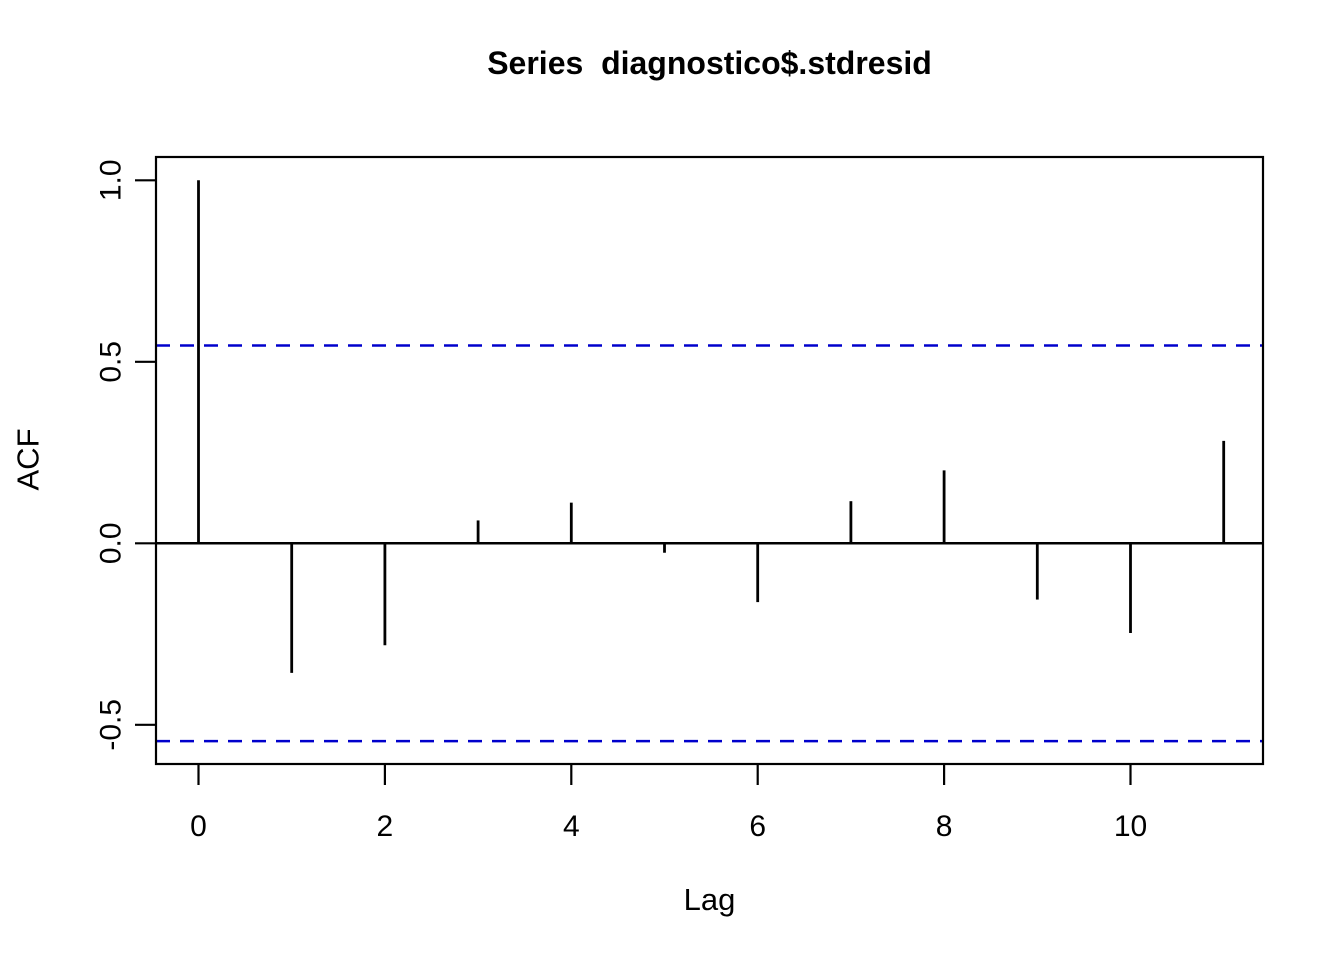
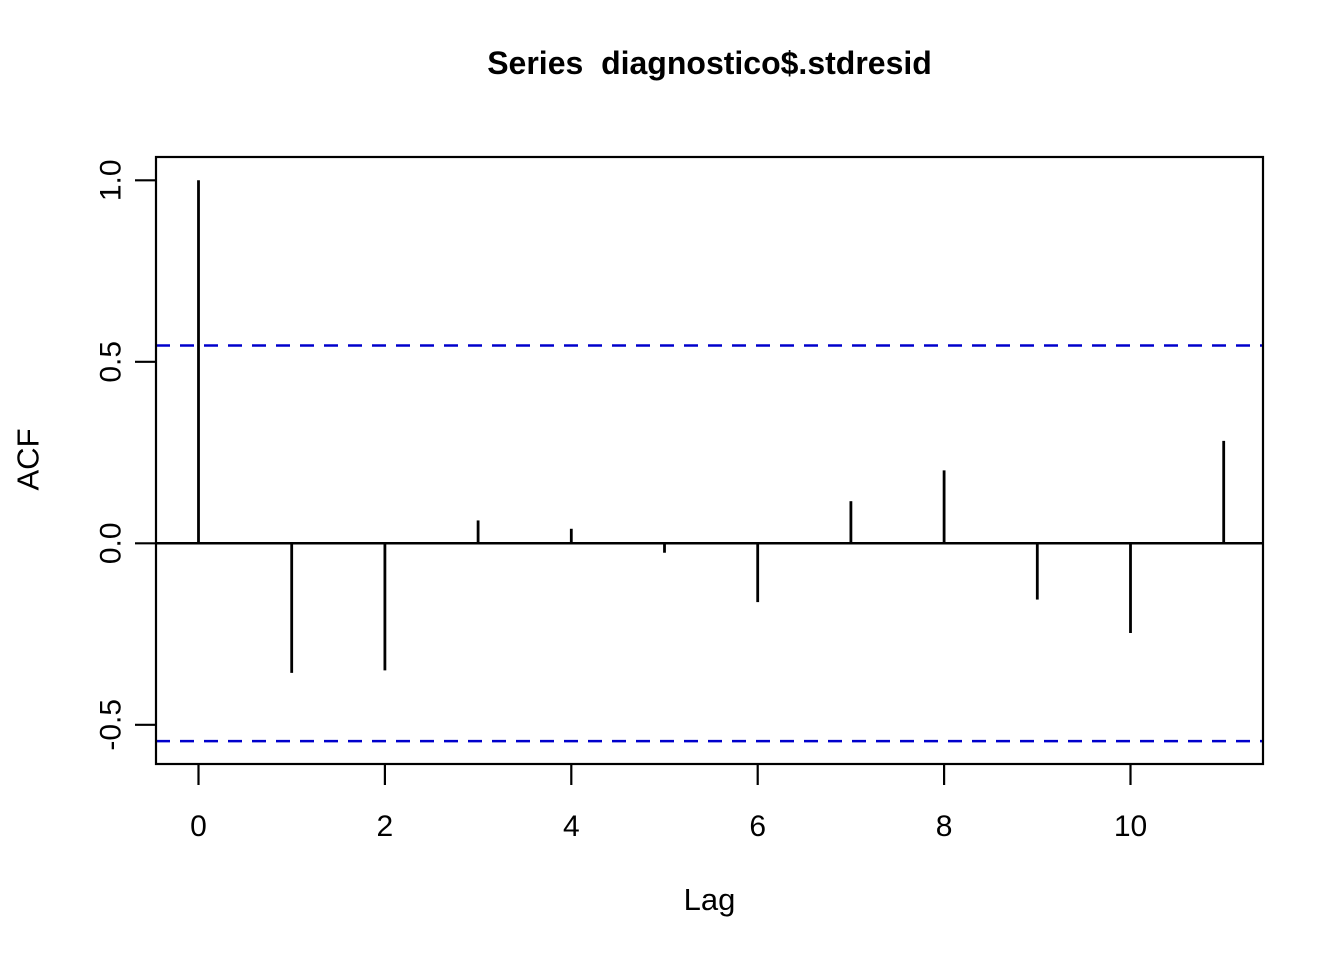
2: -0.28 -> -0.35
4: 0.11 -> 0.04
